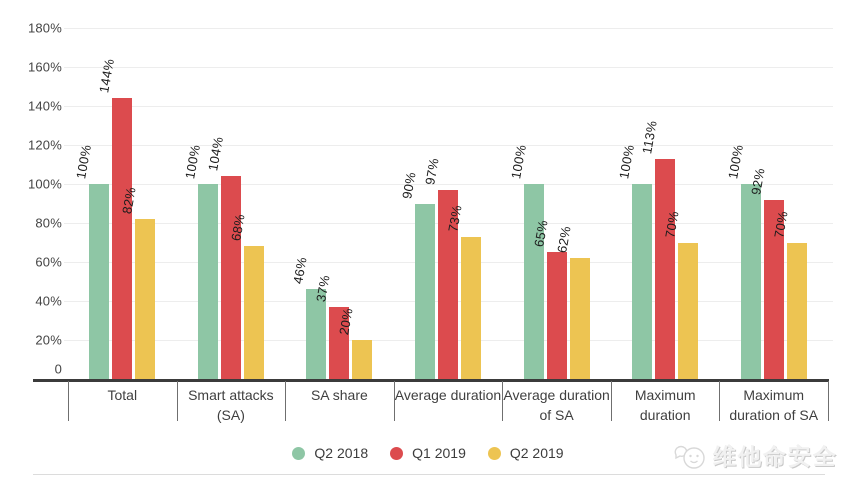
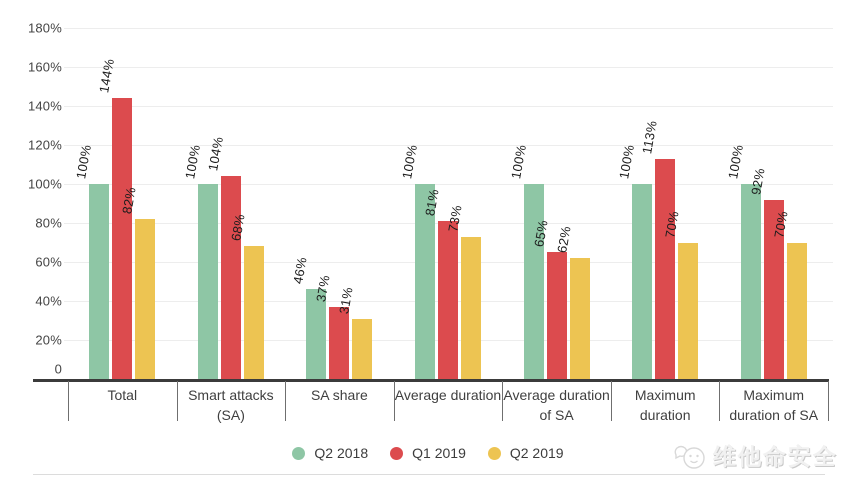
Q2 2019/SA share: 20% -> 31%
Q2 2018/Average duration: 90% -> 100%
Q1 2019/Average duration: 97% -> 81%
